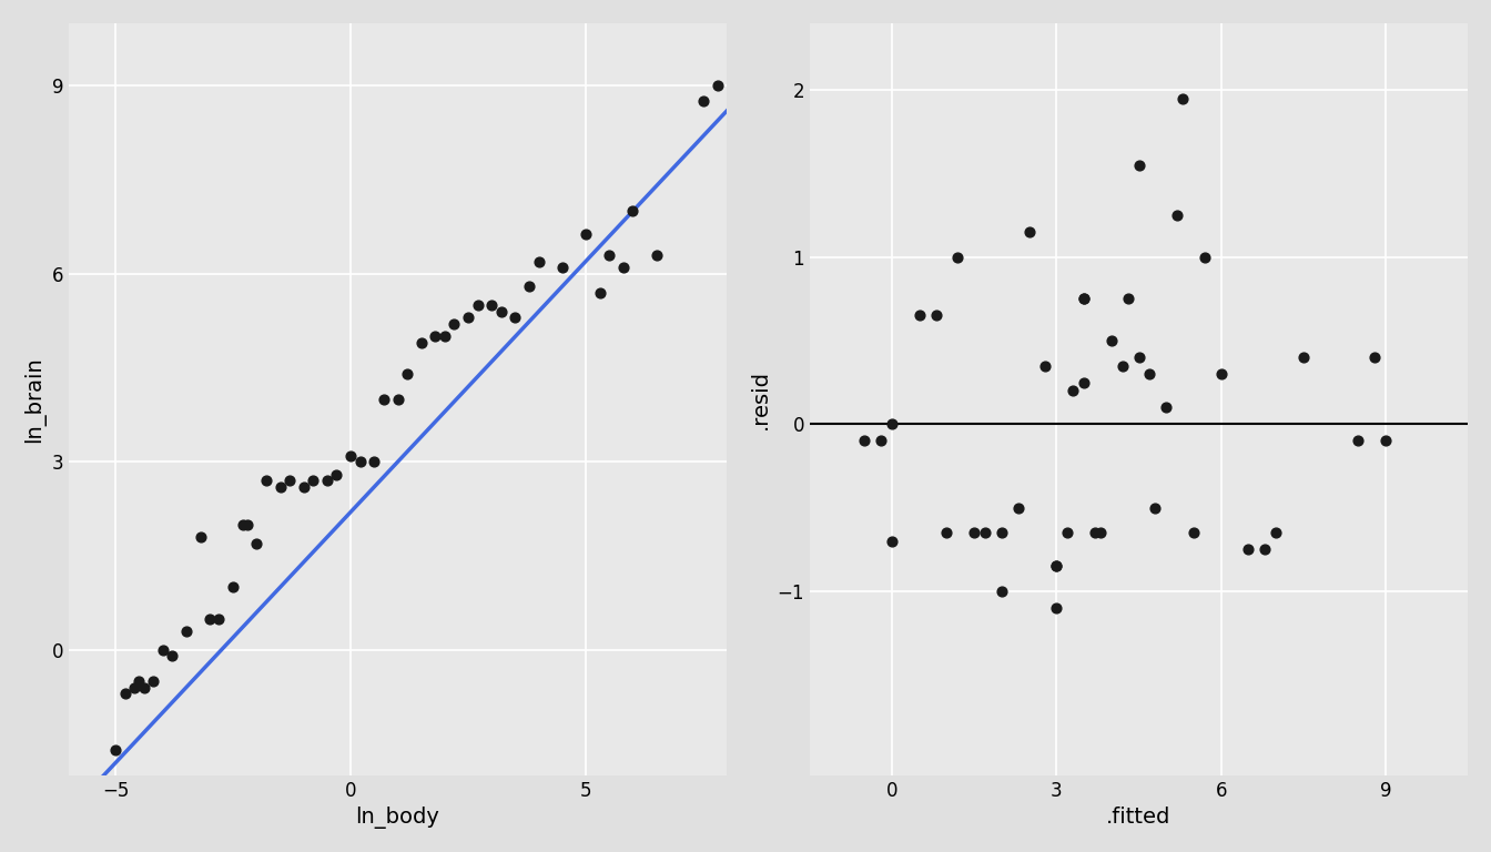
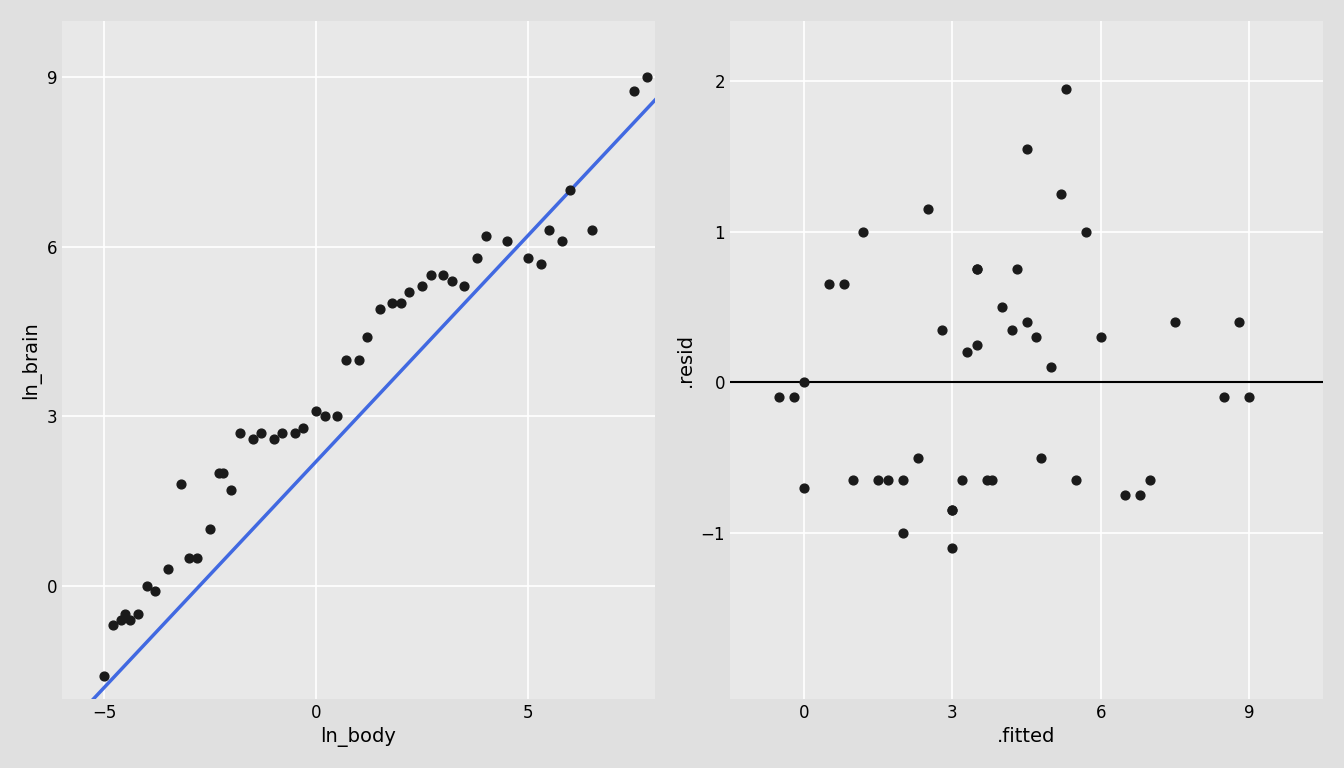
5: 6.64 -> 5.80
